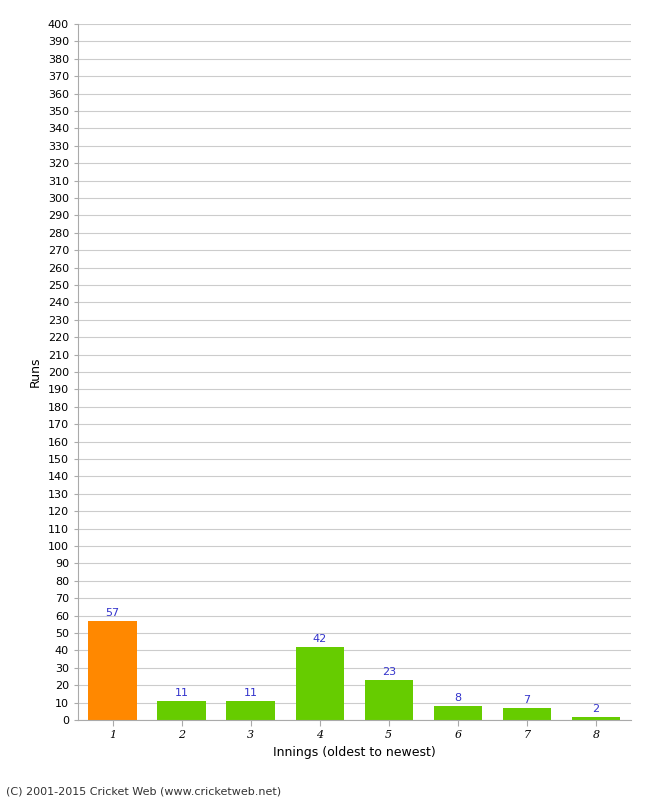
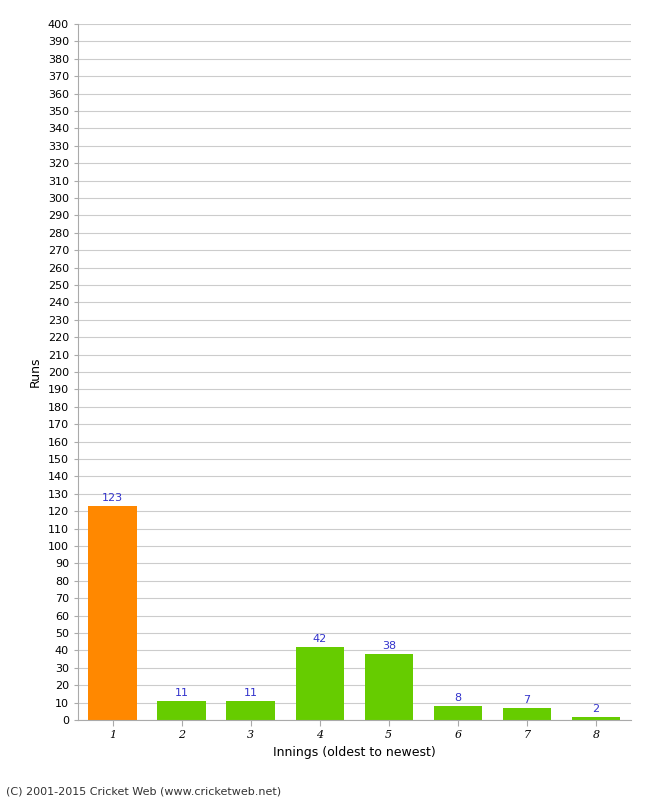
1: 57 -> 123
5: 23 -> 38
